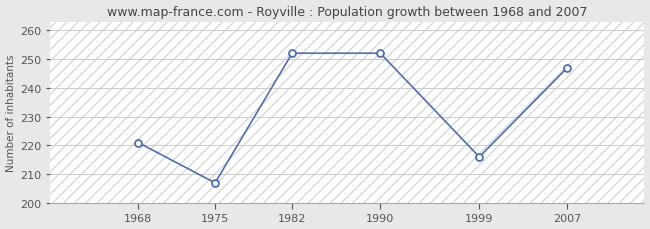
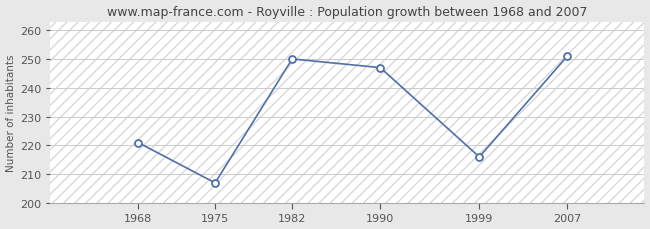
1982: 252 -> 250
1990: 252 -> 247
2007: 247 -> 251
